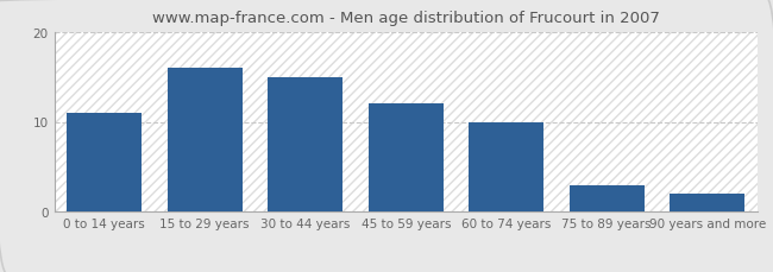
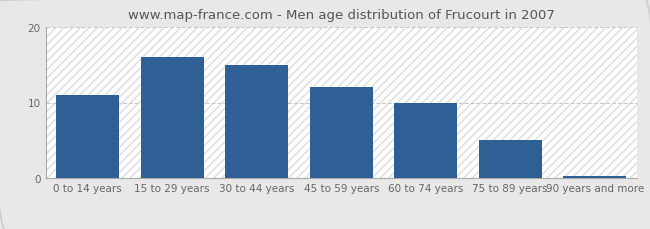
75 to 89 years: 3.0 -> 5.0
90 years and more: 2.0 -> 0.3
